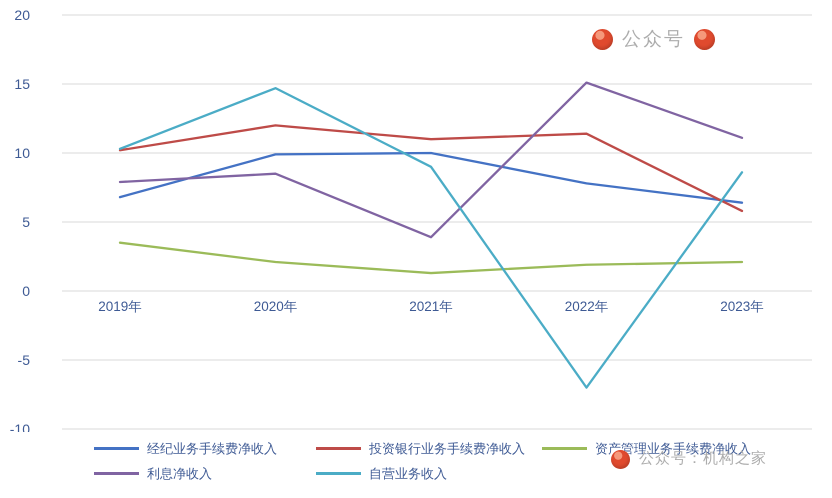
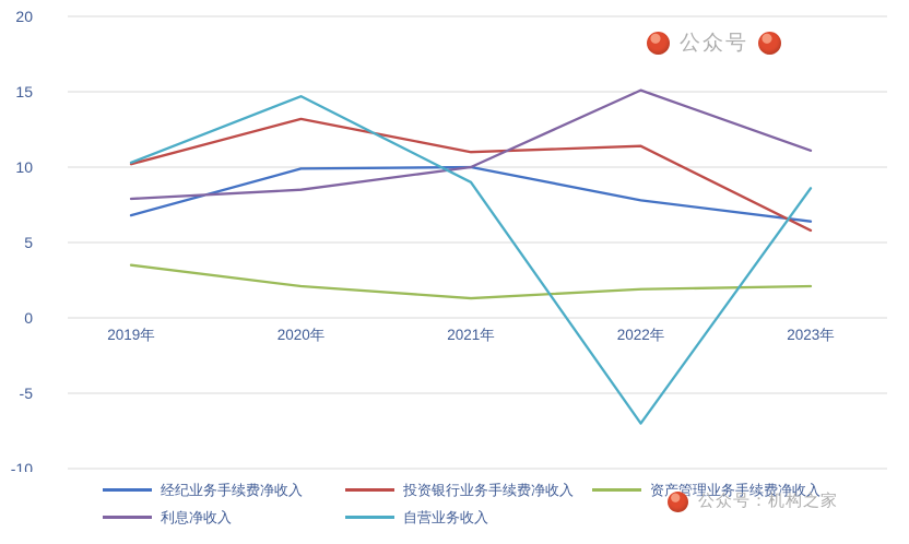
投资银行业务手续费净收入/2020年: 12.0 -> 13.2
利息净收入/2021年: 3.9 -> 10.0
